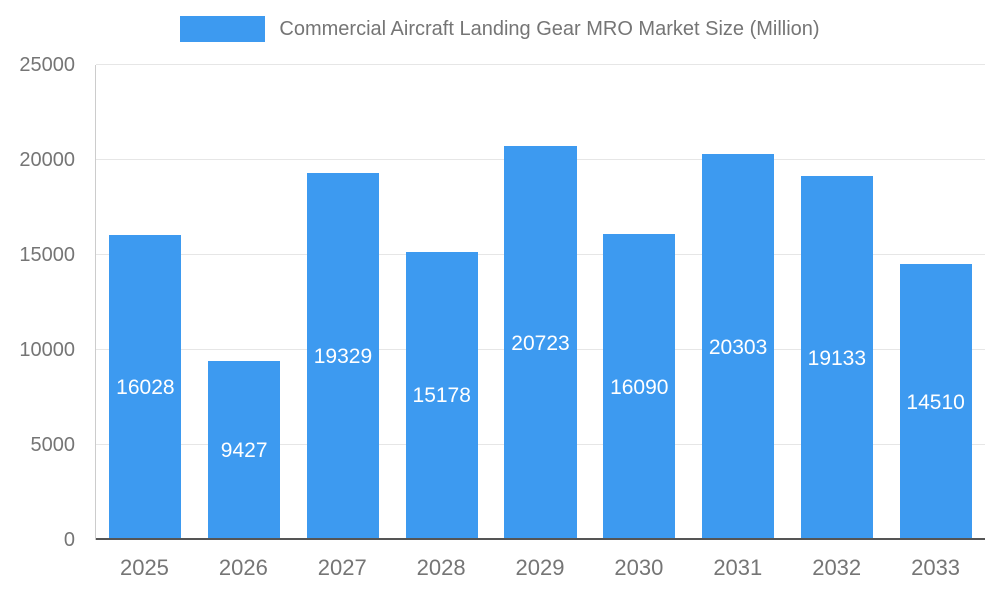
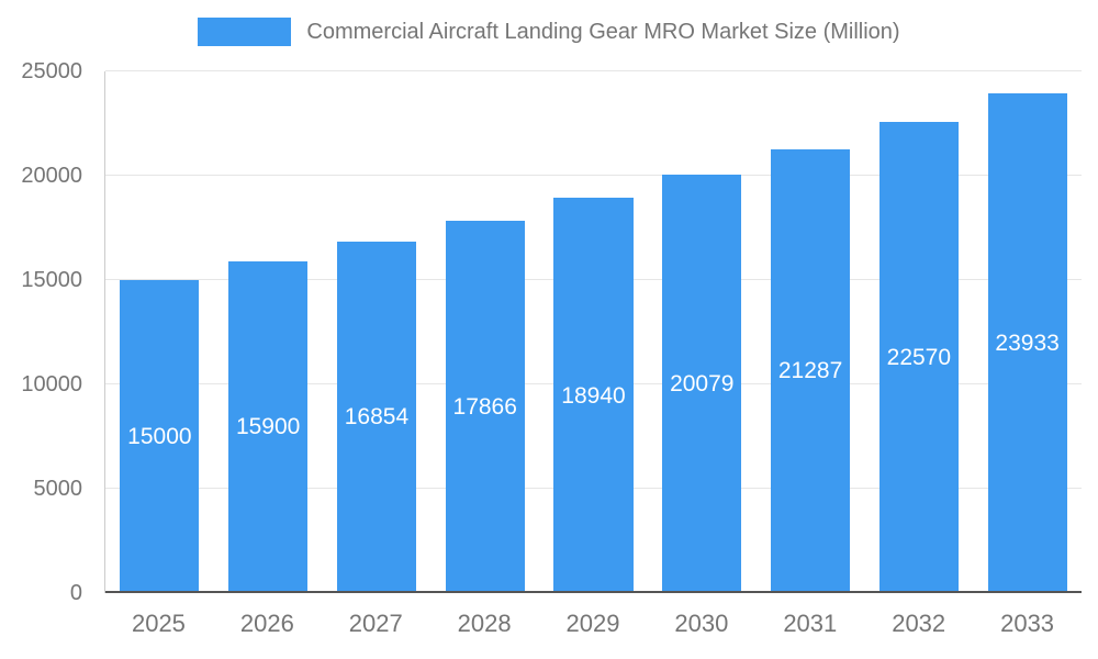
2025: 16028 -> 15000
2026: 9427 -> 15900
2027: 19329 -> 16854
2028: 15178 -> 17866
2029: 20723 -> 18940
2030: 16090 -> 20079
2031: 20303 -> 21287
2032: 19133 -> 22570
2033: 14510 -> 23933
